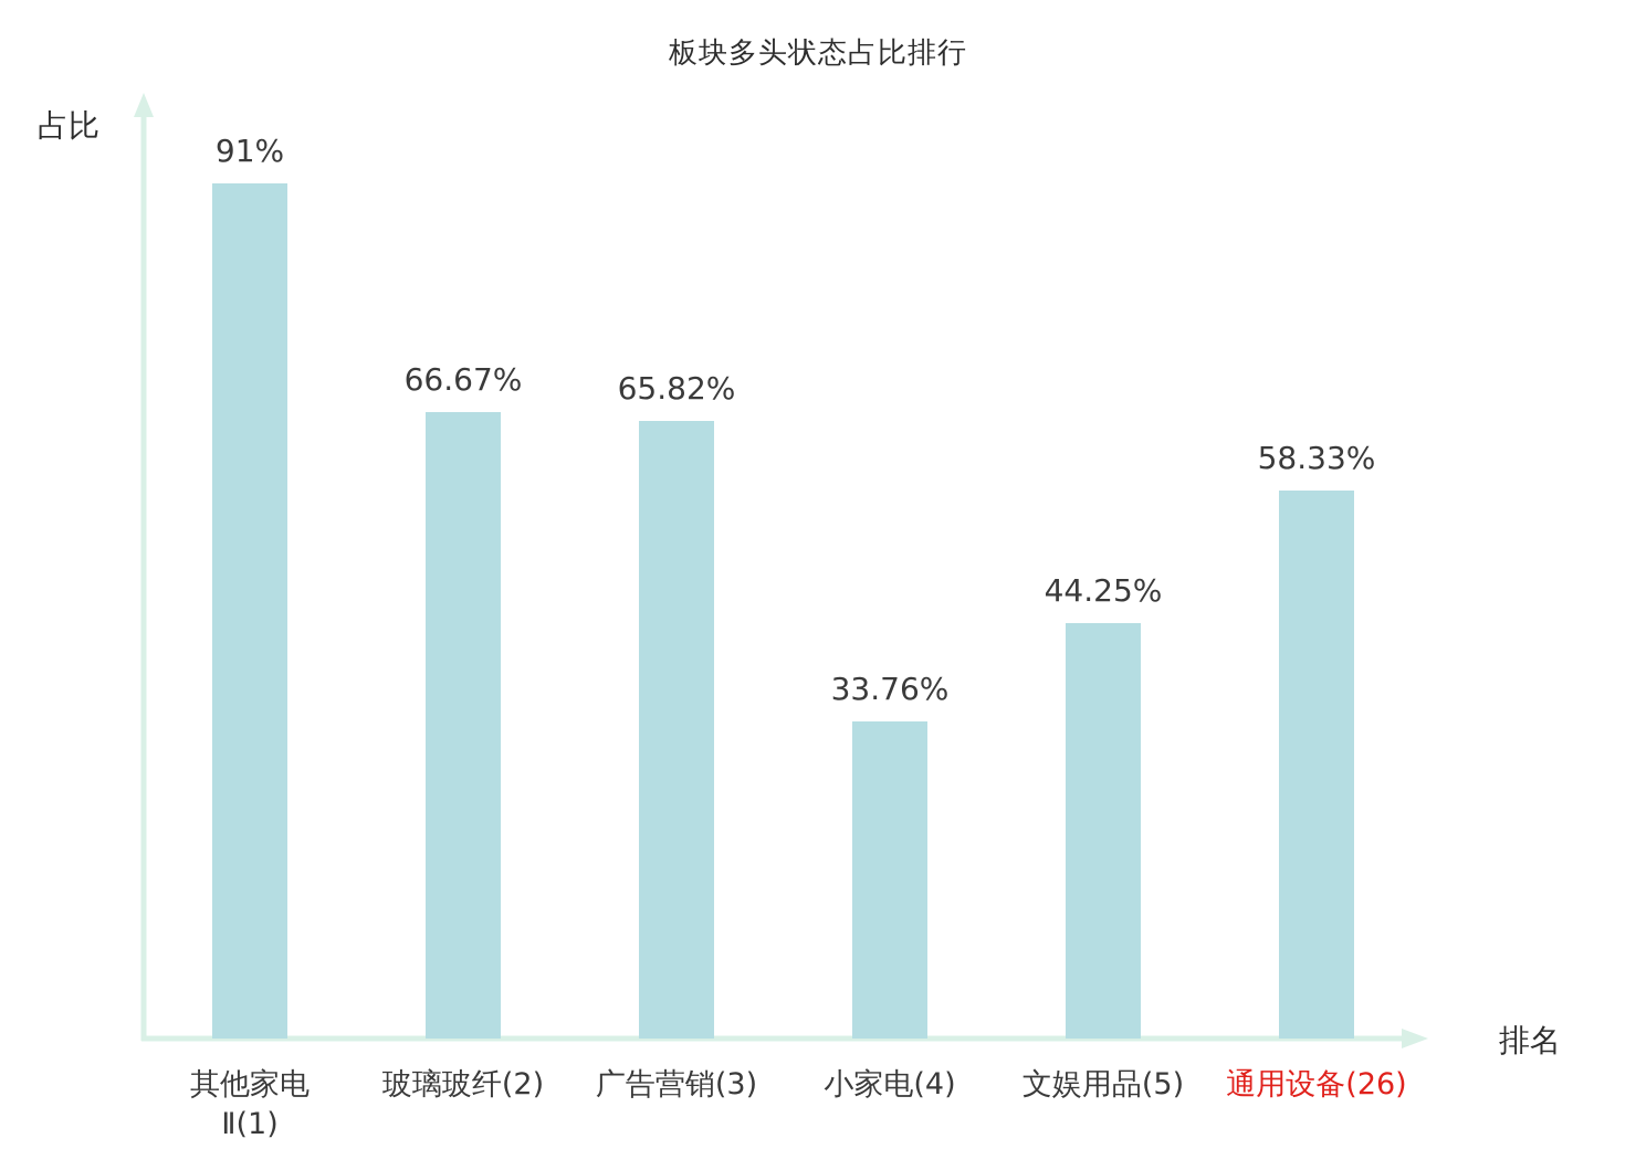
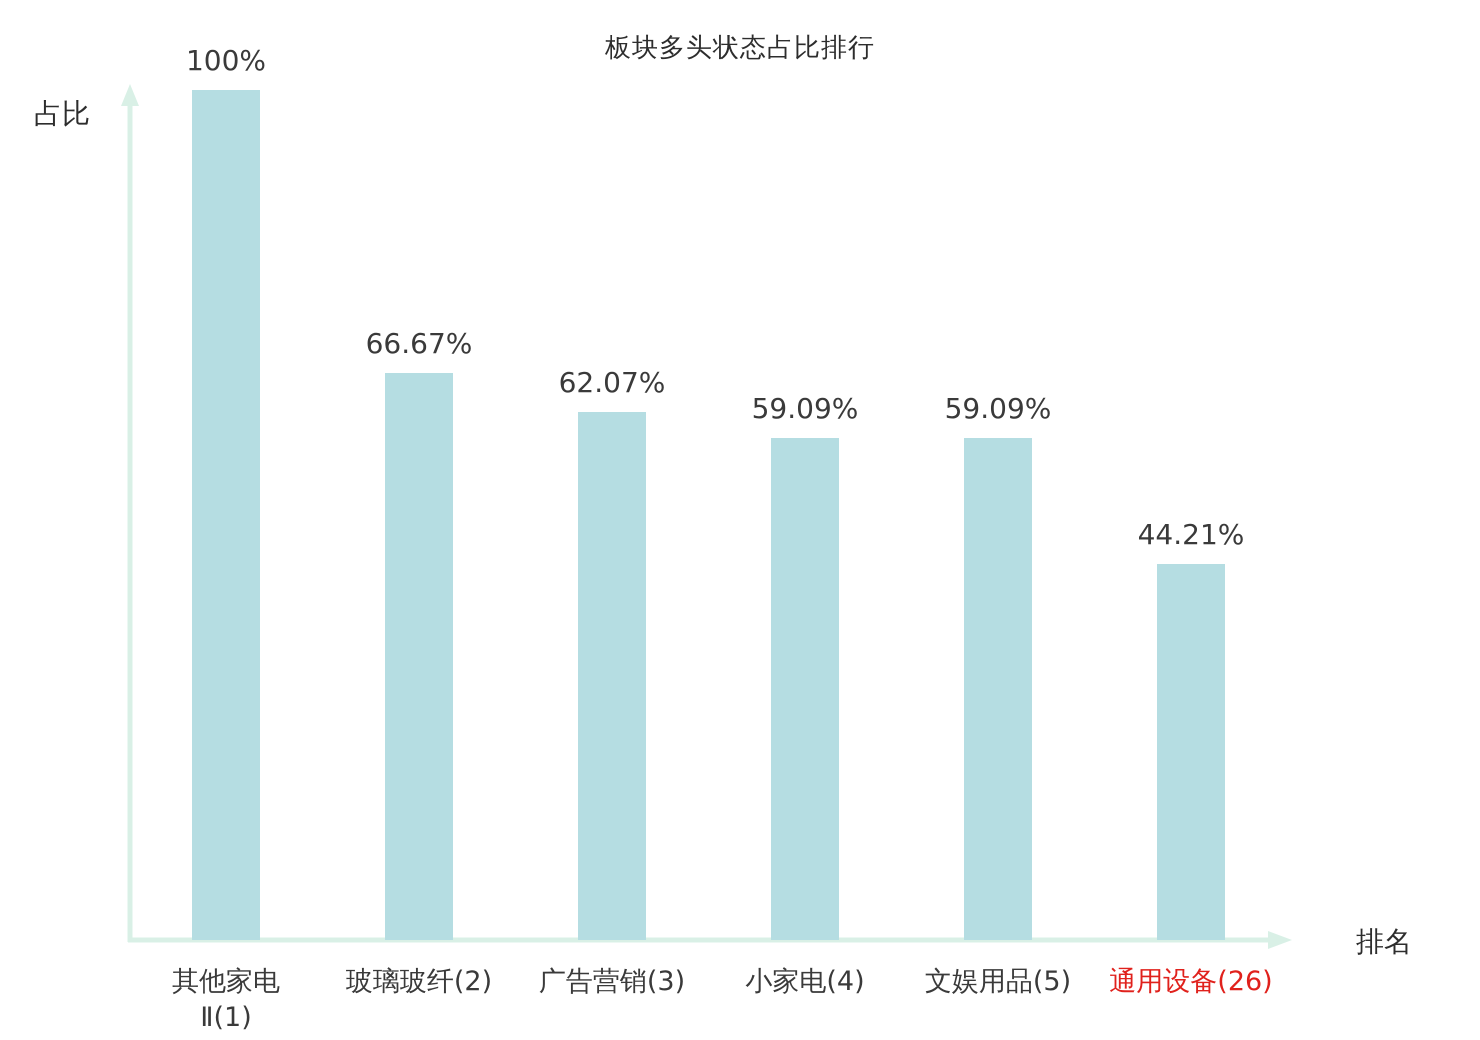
其他家电 Ⅱ(1): 91% -> 100%
广告营销(3): 65.82% -> 62.07%
小家电(4): 33.76% -> 59.09%
文娱用品(5): 44.25% -> 59.09%
通用设备(26): 58.33% -> 44.21%
